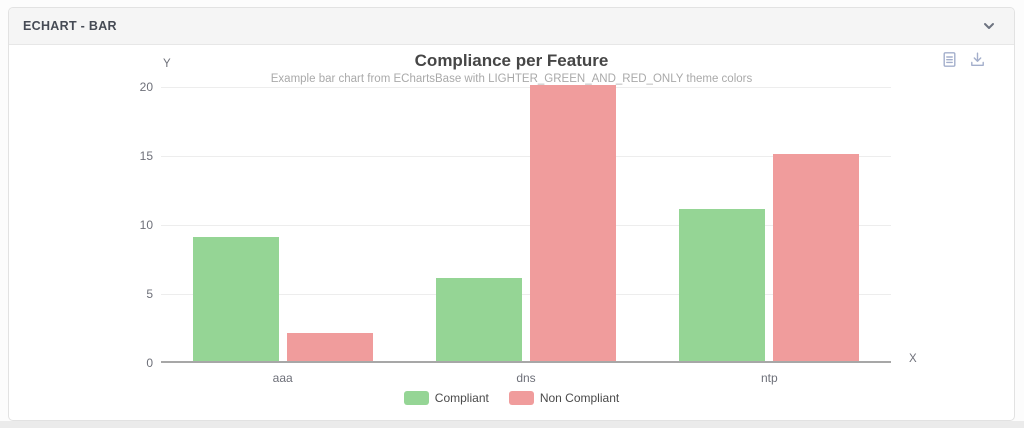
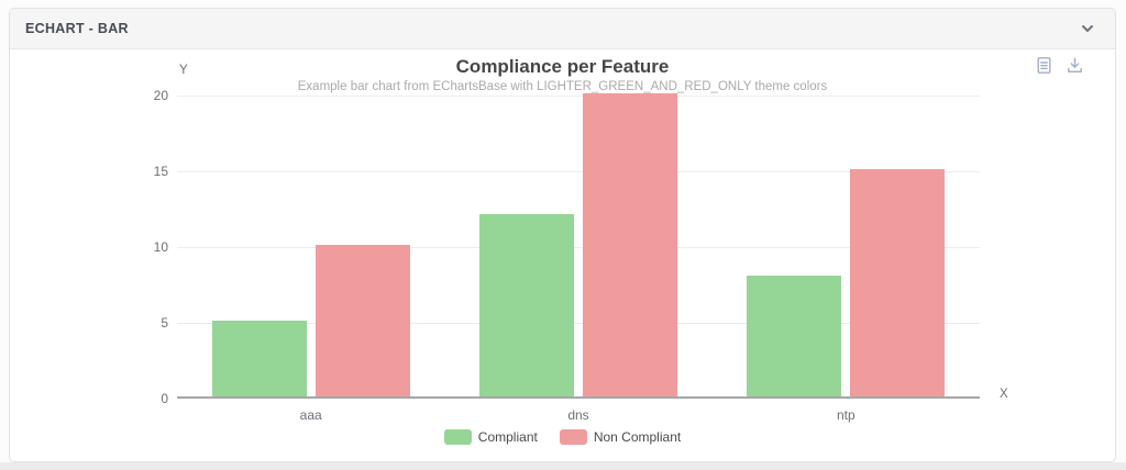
Compliant/aaa: 9 -> 5
Non Compliant/aaa: 2 -> 10
Compliant/dns: 6 -> 12
Compliant/ntp: 11 -> 8
